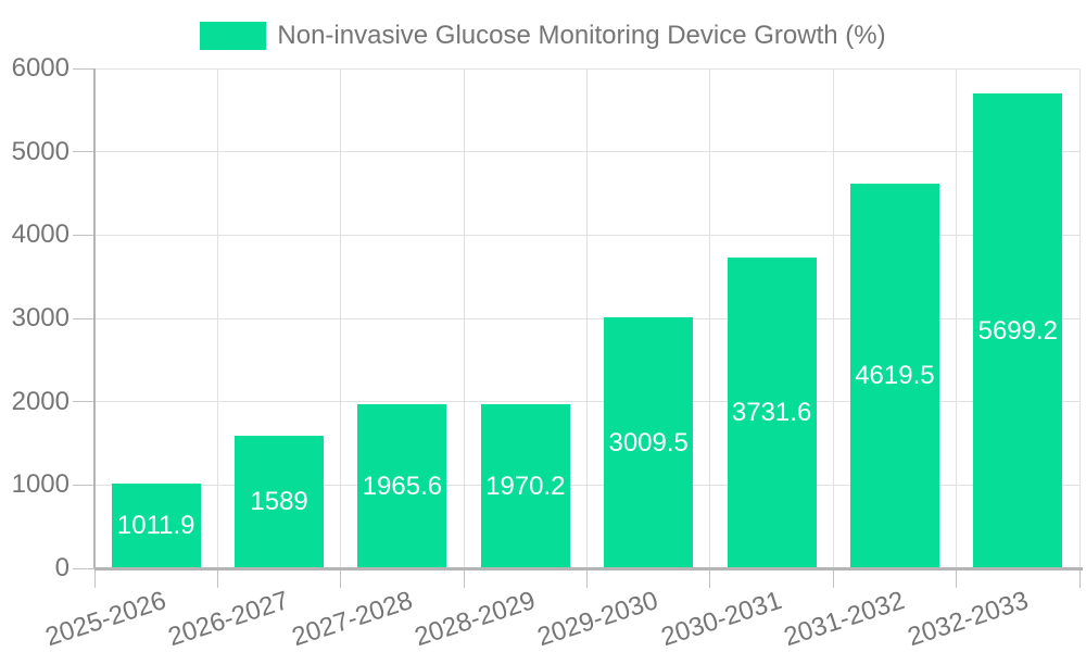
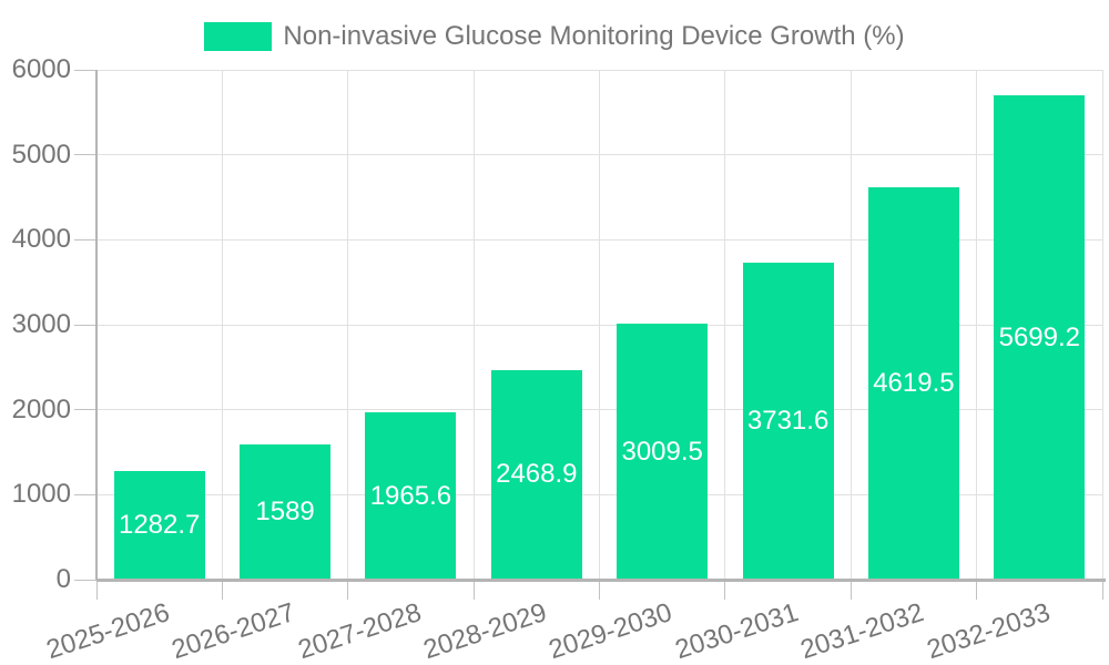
2025-2026: 1011.9 -> 1282.7
2028-2029: 1970.2 -> 2468.9
